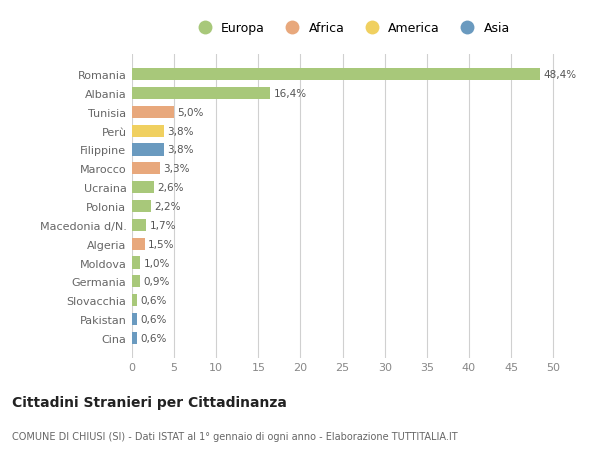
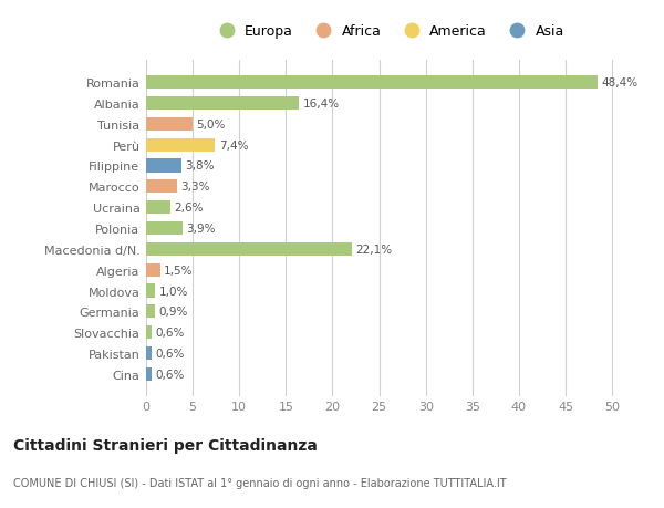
Perù: 3,8% -> 7,4%
Polonia: 2,2% -> 3,9%
Macedonia d/N.: 1,7% -> 22,1%
